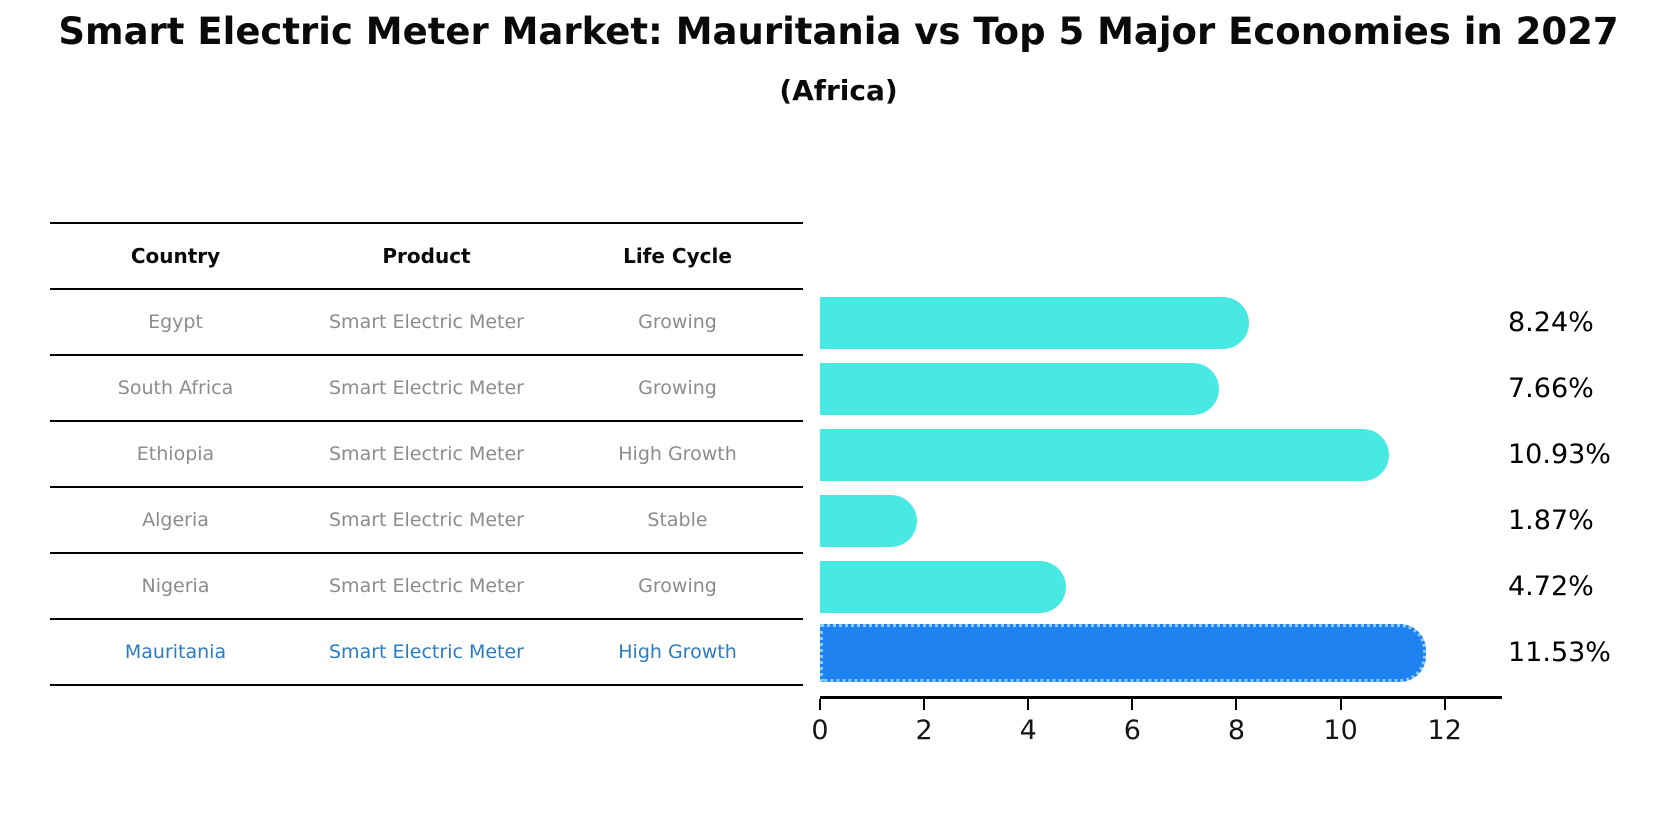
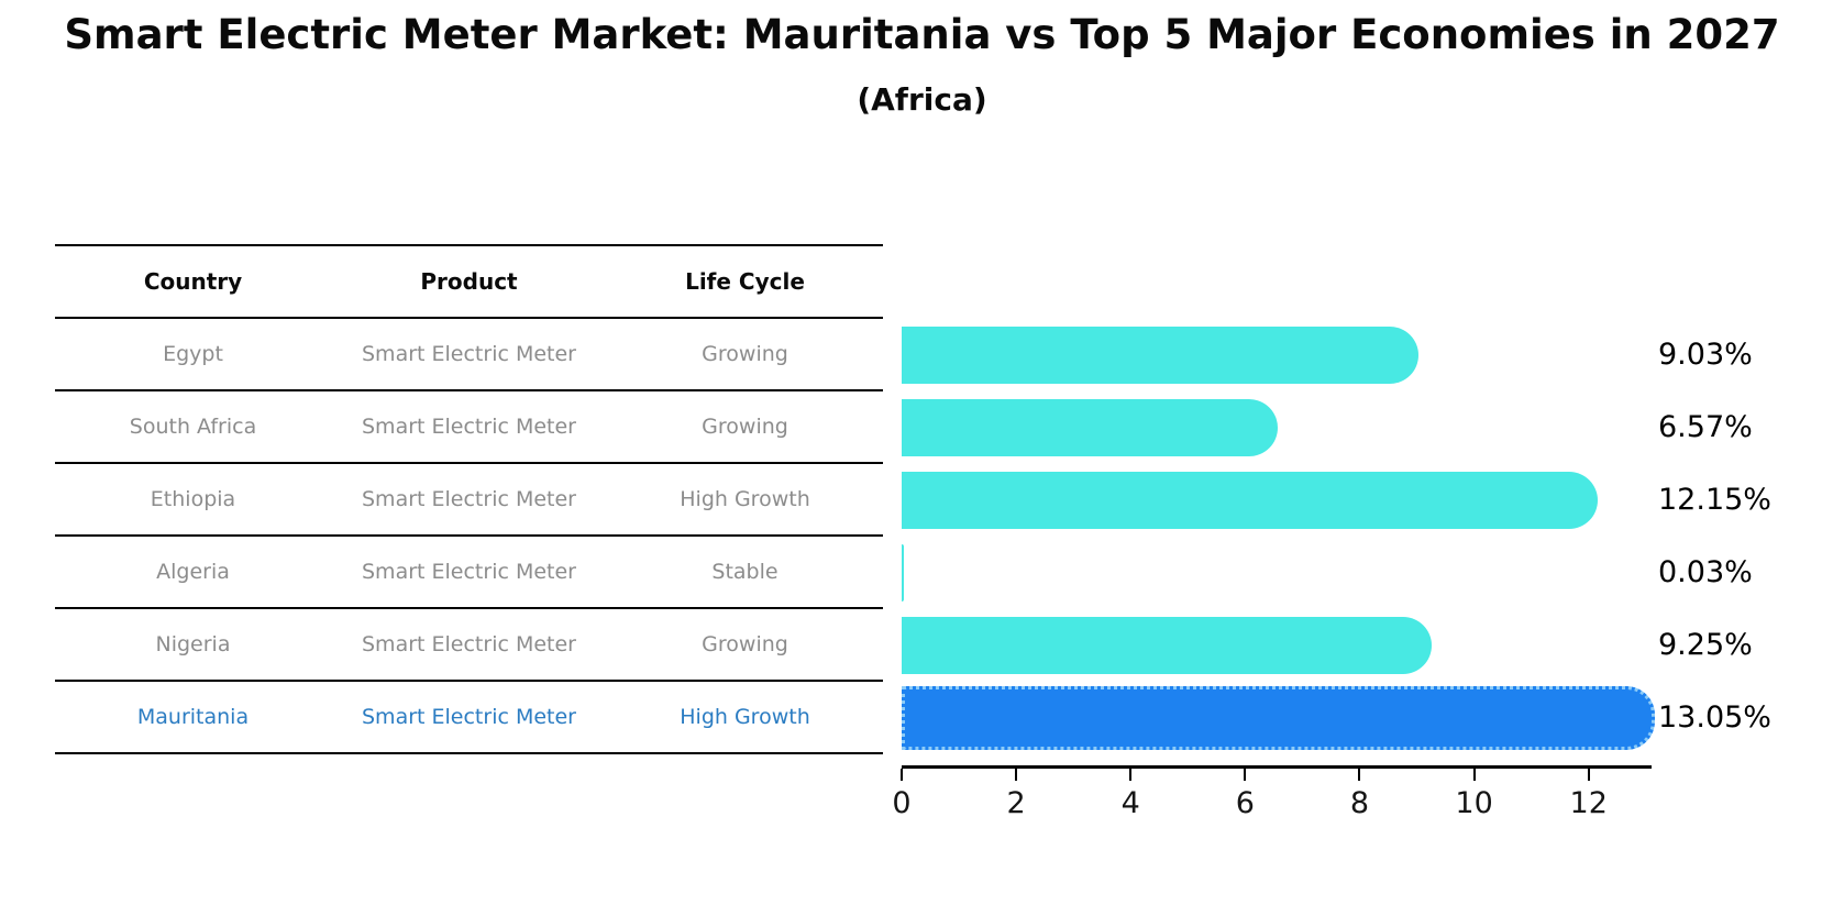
Egypt: 8.24% -> 9.03%
South Africa: 7.66% -> 6.57%
Ethiopia: 10.93% -> 12.15%
Algeria: 1.87% -> 0.03%
Nigeria: 4.72% -> 9.25%
Mauritania: 11.53% -> 13.05%
